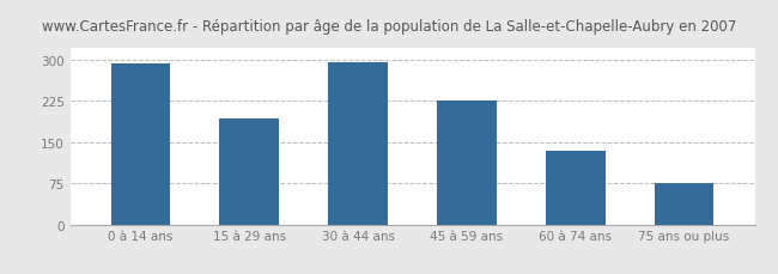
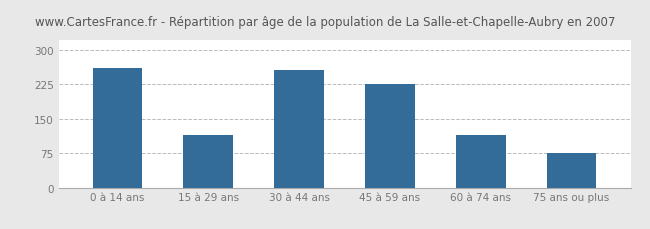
0 à 14 ans: 293 -> 260
15 à 29 ans: 193 -> 115
30 à 44 ans: 295 -> 255
60 à 74 ans: 133 -> 115
